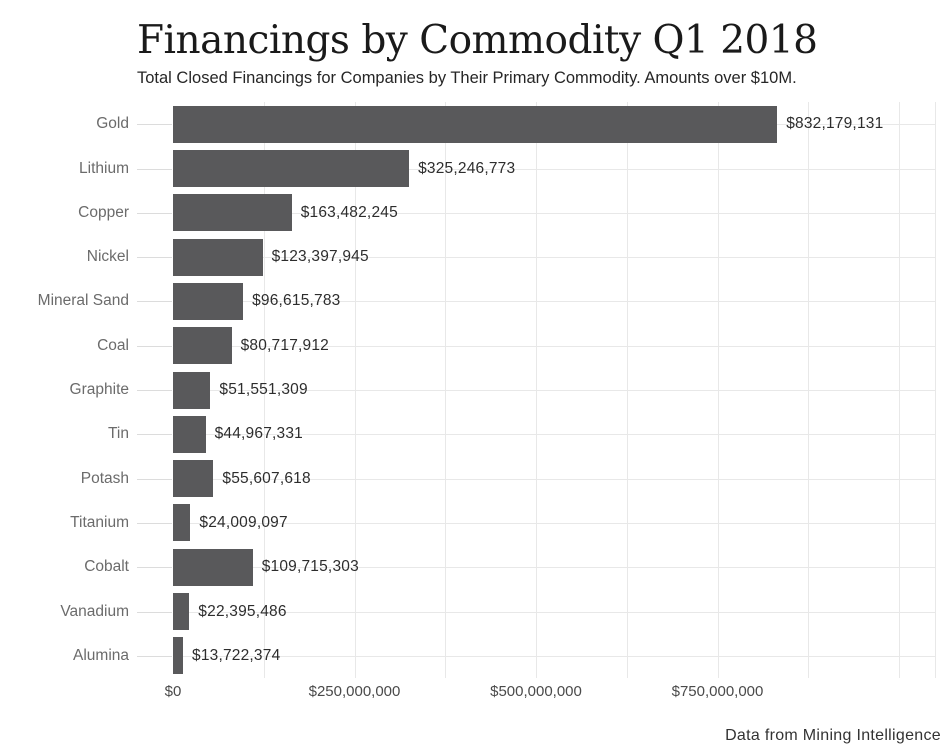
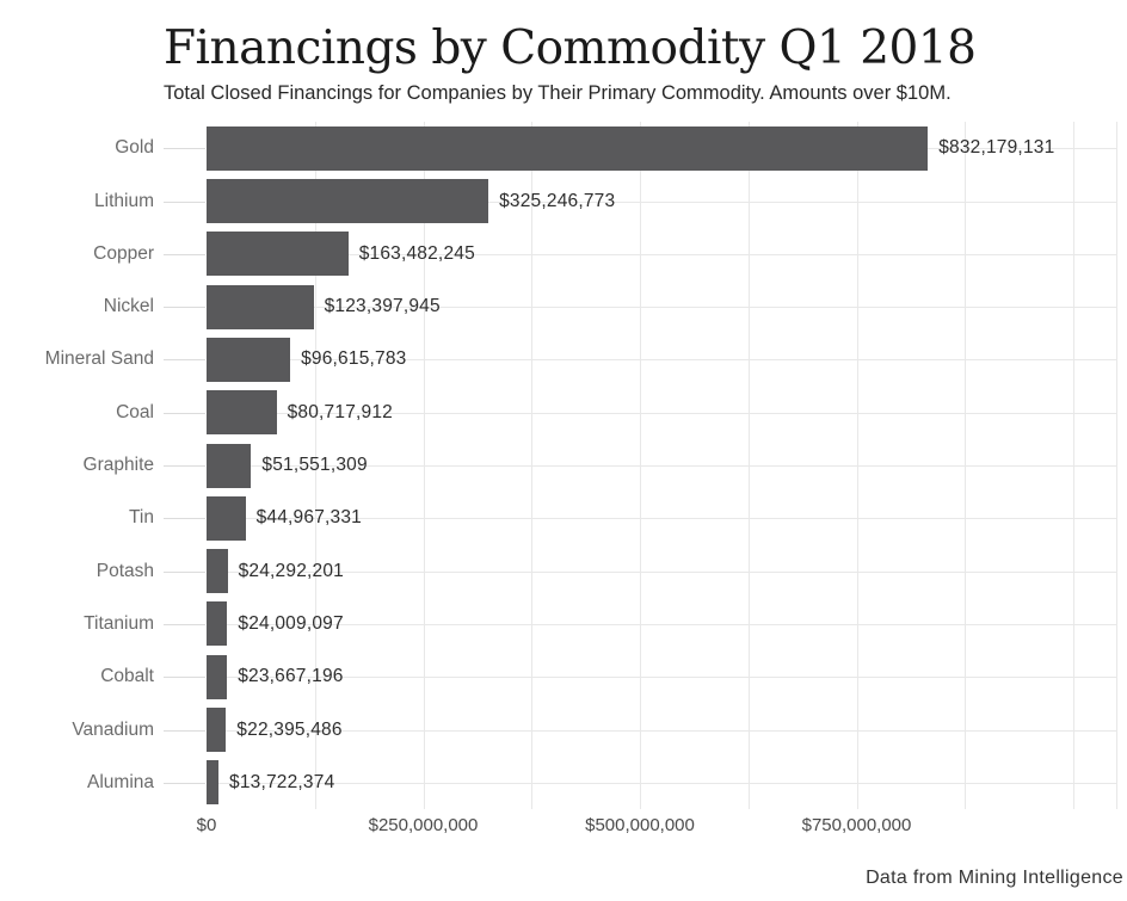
Potash: $55,607,618 -> $24,292,201
Cobalt: $109,715,303 -> $23,667,196
